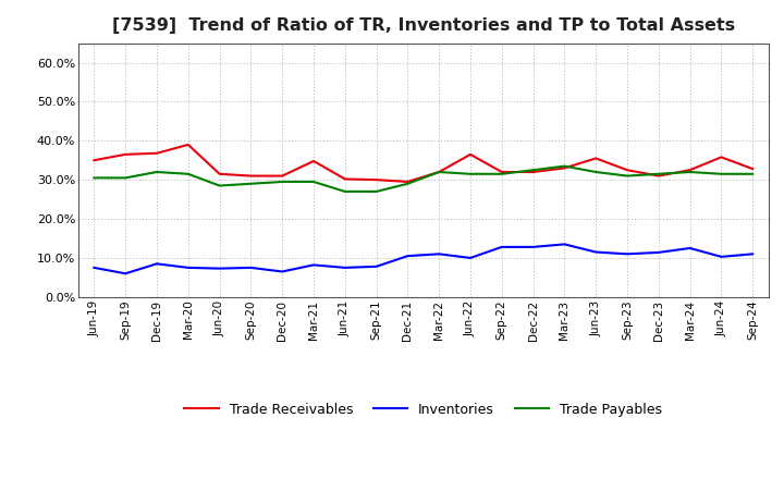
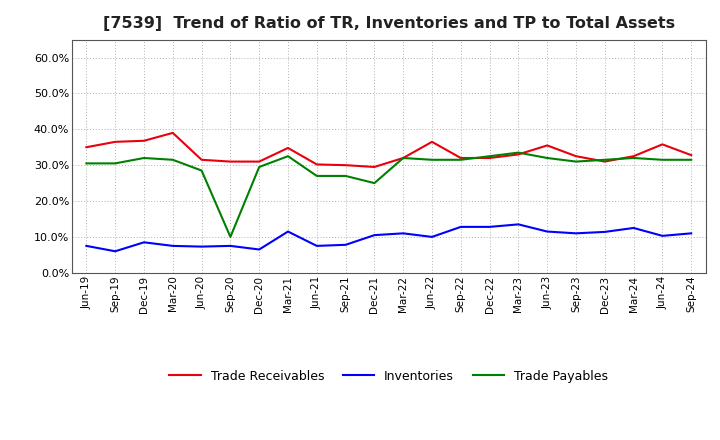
Trade Payables/Sep-20: 29.0% -> 10.0%
Inventories/Mar-21: 8.2% -> 11.5%
Trade Payables/Mar-21: 29.5% -> 32.5%
Trade Payables/Dec-21: 29.0% -> 25.0%
